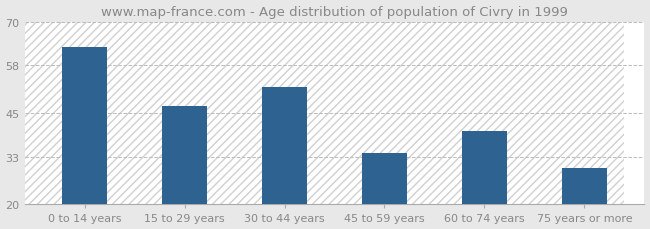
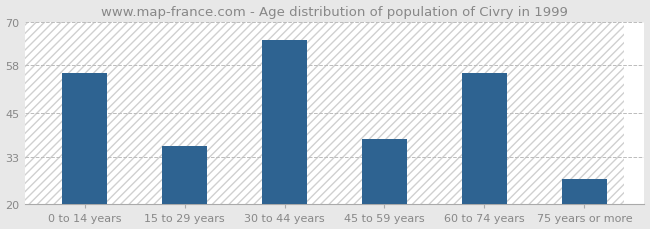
0 to 14 years: 63 -> 56
15 to 29 years: 47 -> 36
30 to 44 years: 52 -> 65
45 to 59 years: 34 -> 38
60 to 74 years: 40 -> 56
75 years or more: 30 -> 27
